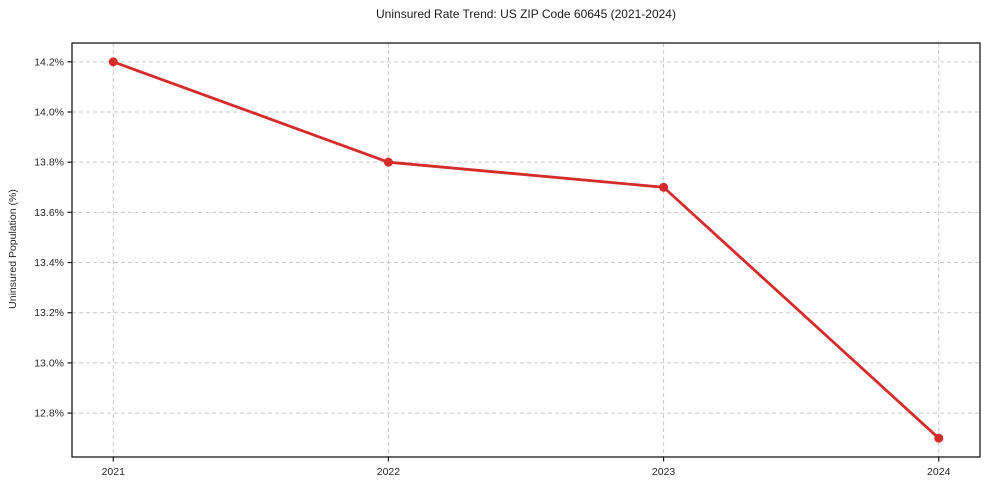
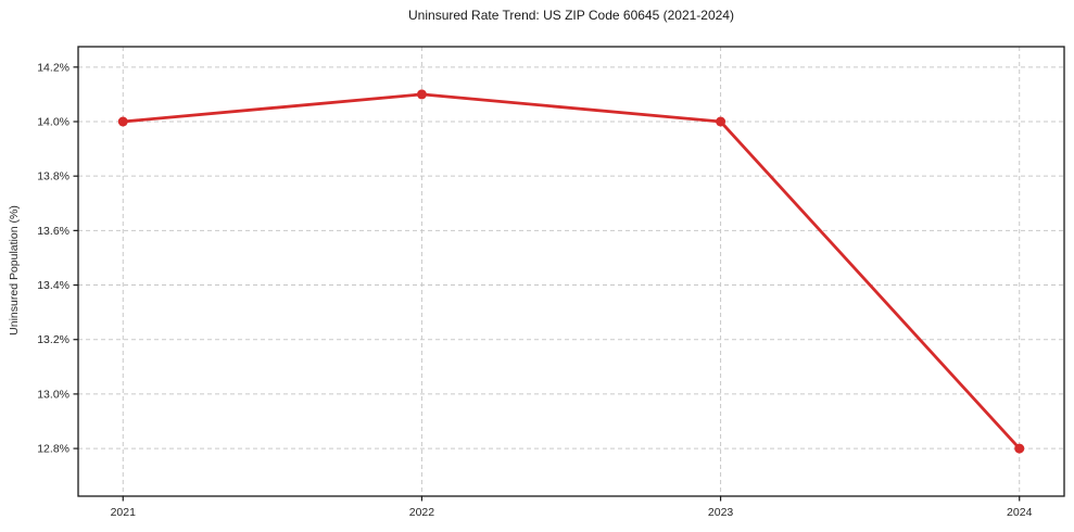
2021: 14.2% -> 14.0%
2022: 13.8% -> 14.1%
2023: 13.7% -> 14.0%
2024: 12.7% -> 12.8%
